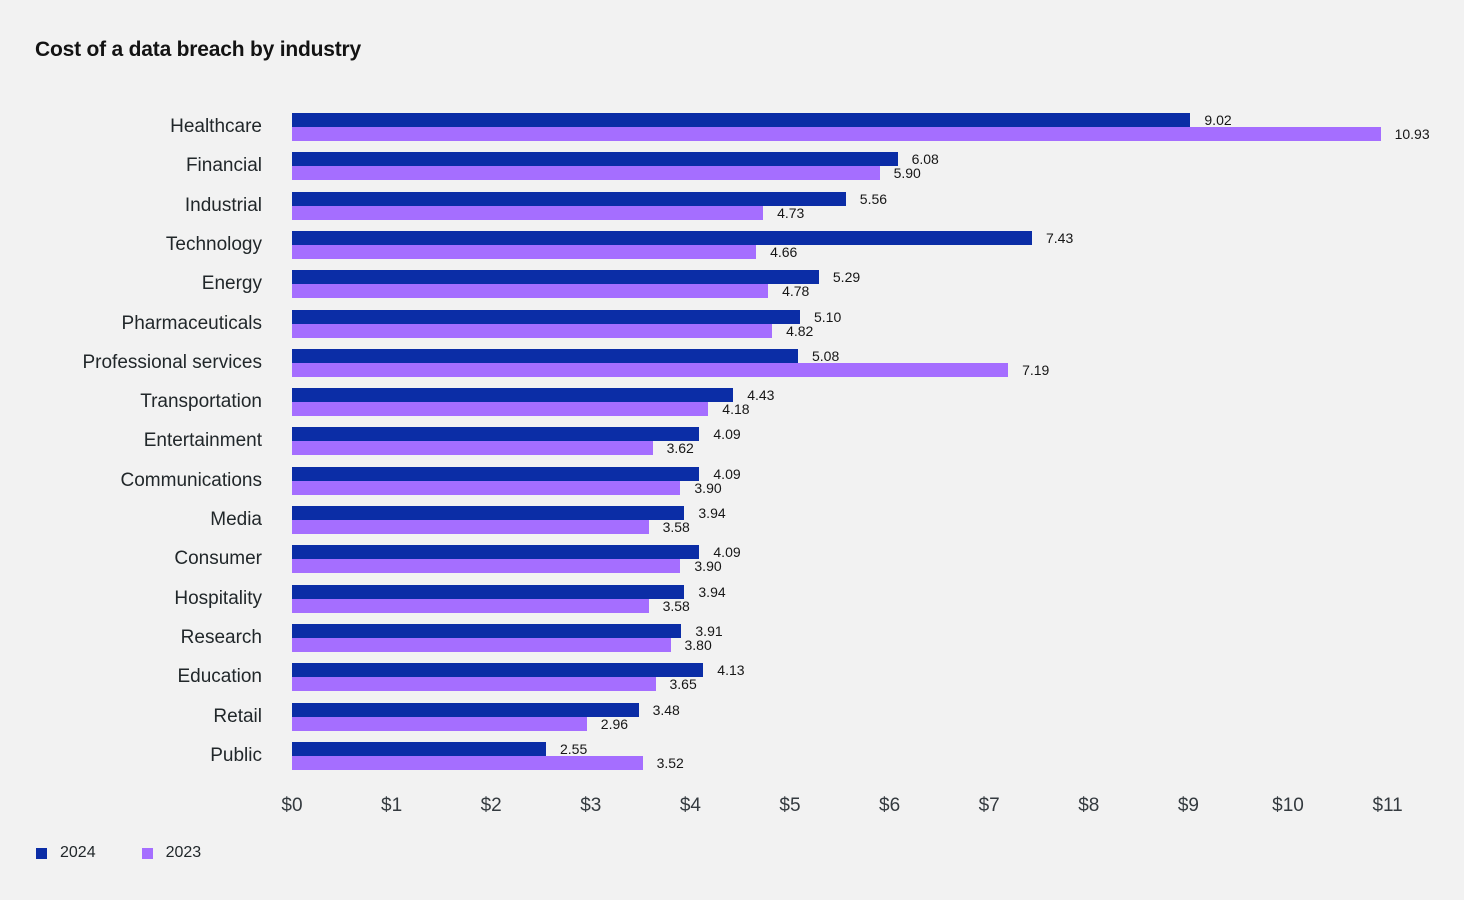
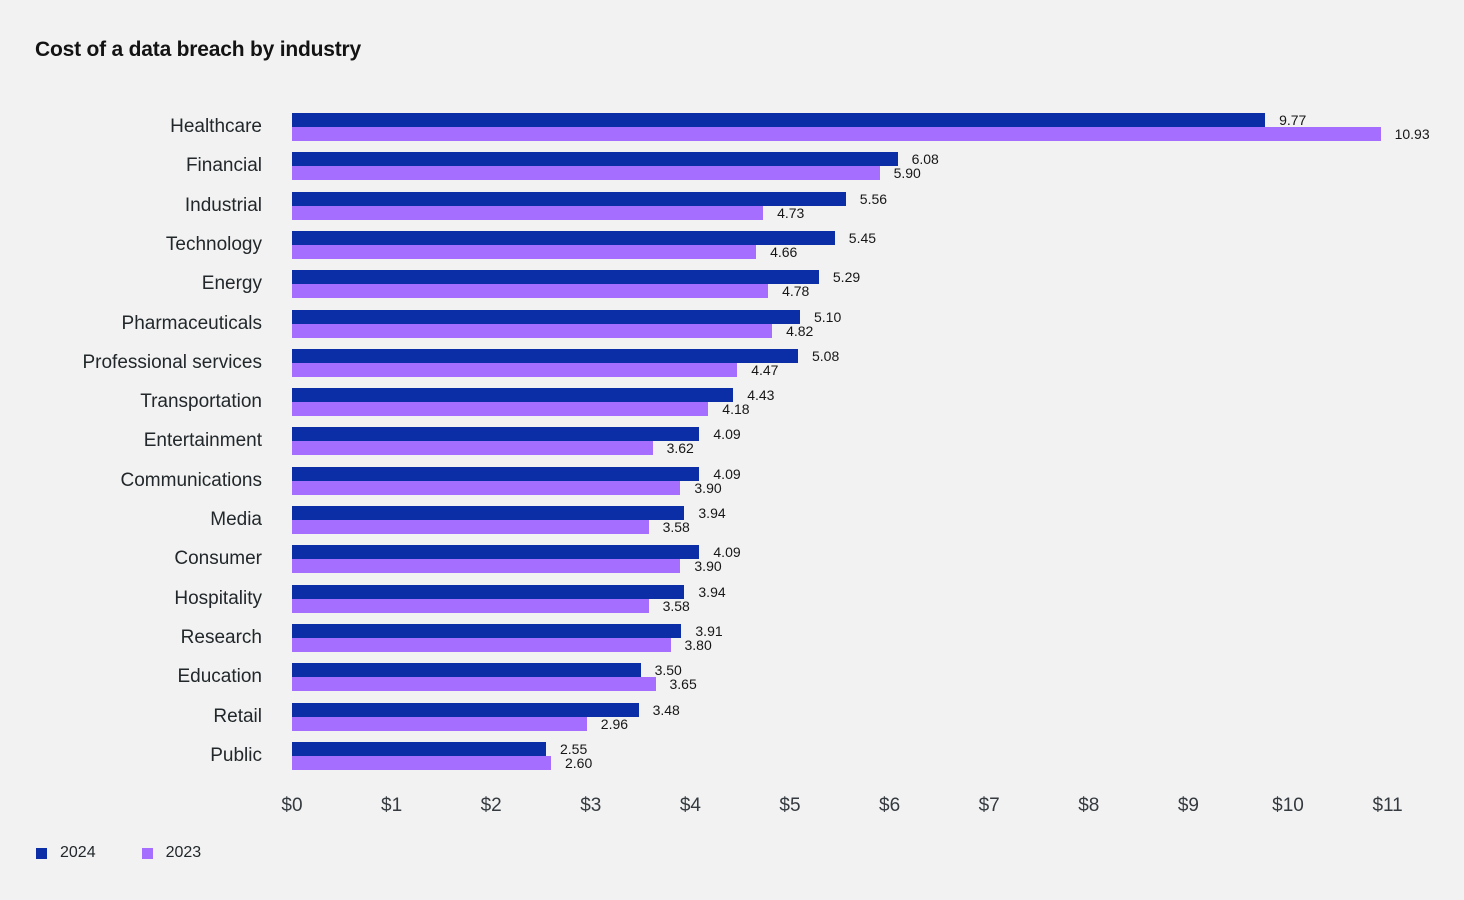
2024/Healthcare: 9.02 -> 9.77
2024/Technology: 7.43 -> 5.45
2023/Professional services: 7.19 -> 4.47
2024/Education: 4.13 -> 3.50
2023/Public: 3.52 -> 2.60
